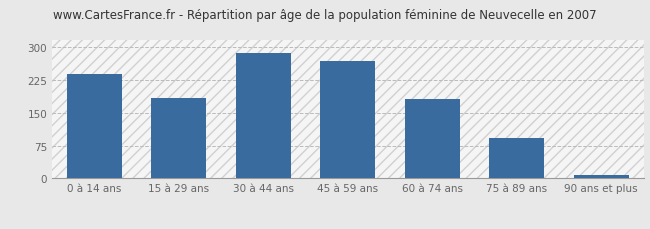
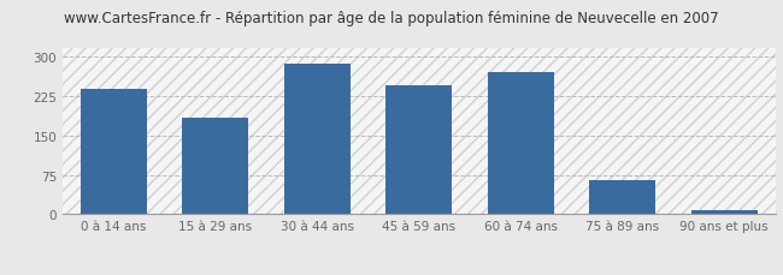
45 à 59 ans: 268 -> 245
60 à 74 ans: 182 -> 270
75 à 89 ans: 92 -> 65
